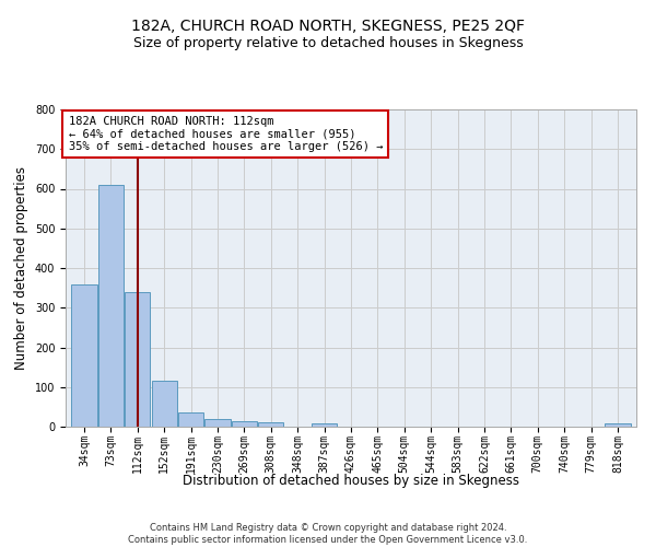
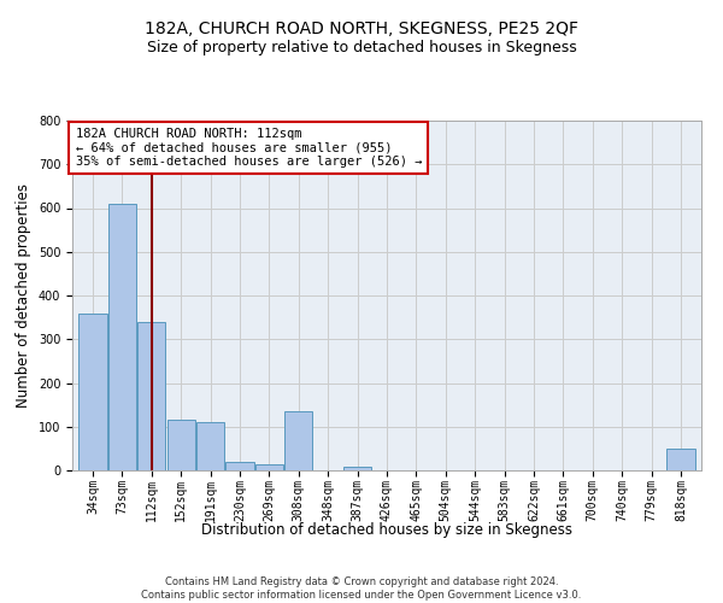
191sqm: 36 -> 110
308sqm: 10 -> 135
818sqm: 8 -> 50
